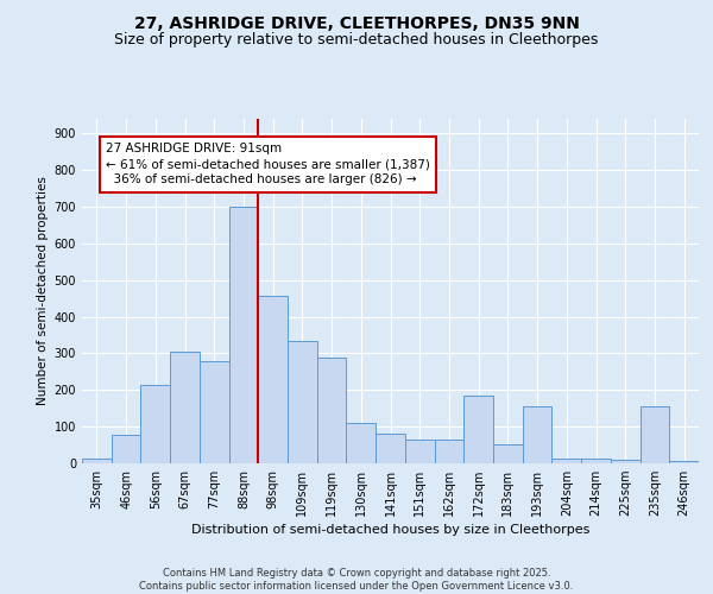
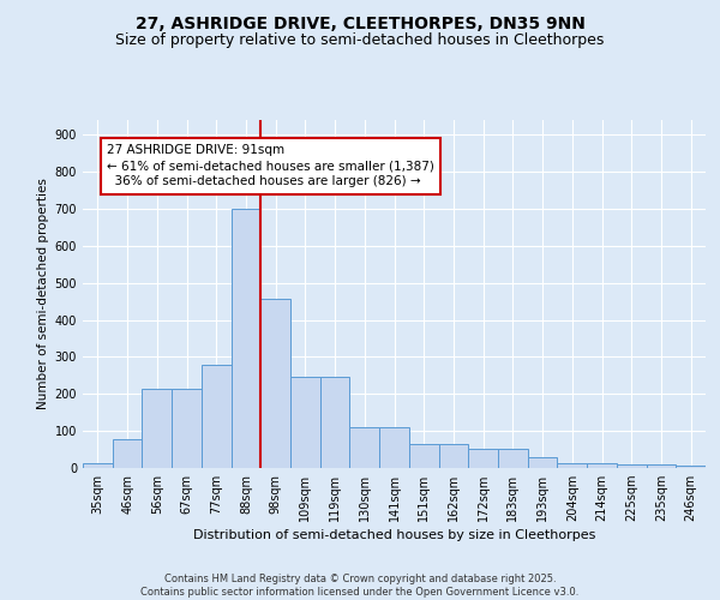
67sqm: 305 -> 215
109sqm: 335 -> 245
119sqm: 290 -> 245
141sqm: 80 -> 110
172sqm: 185 -> 52
193sqm: 155 -> 30
235sqm: 155 -> 10
